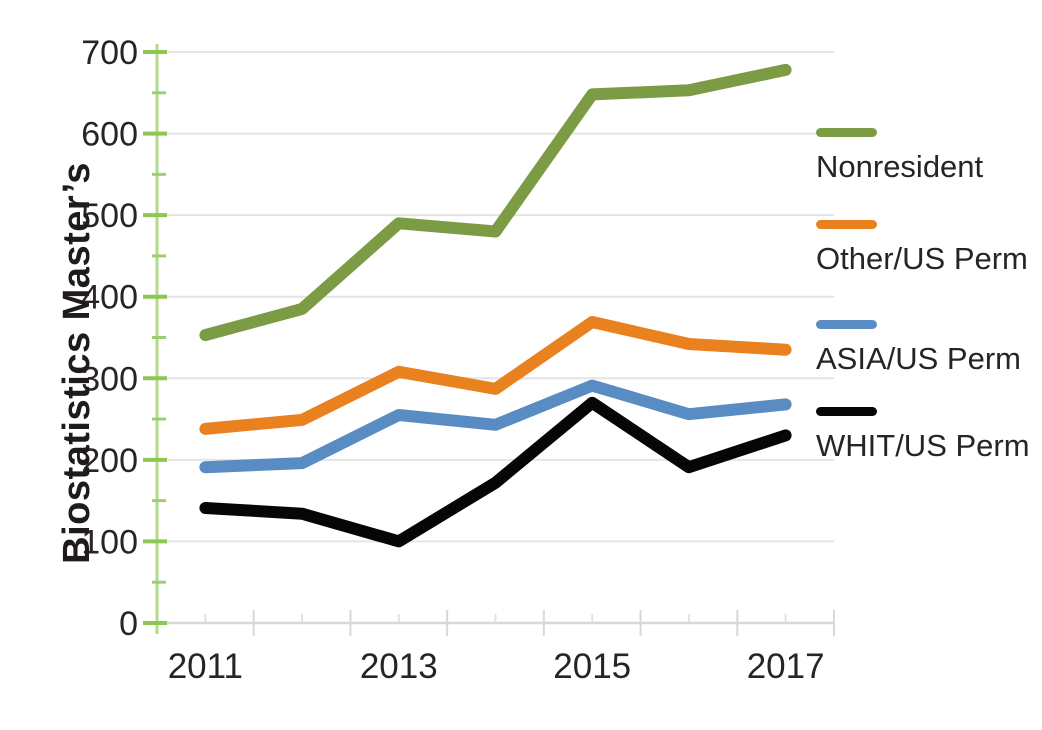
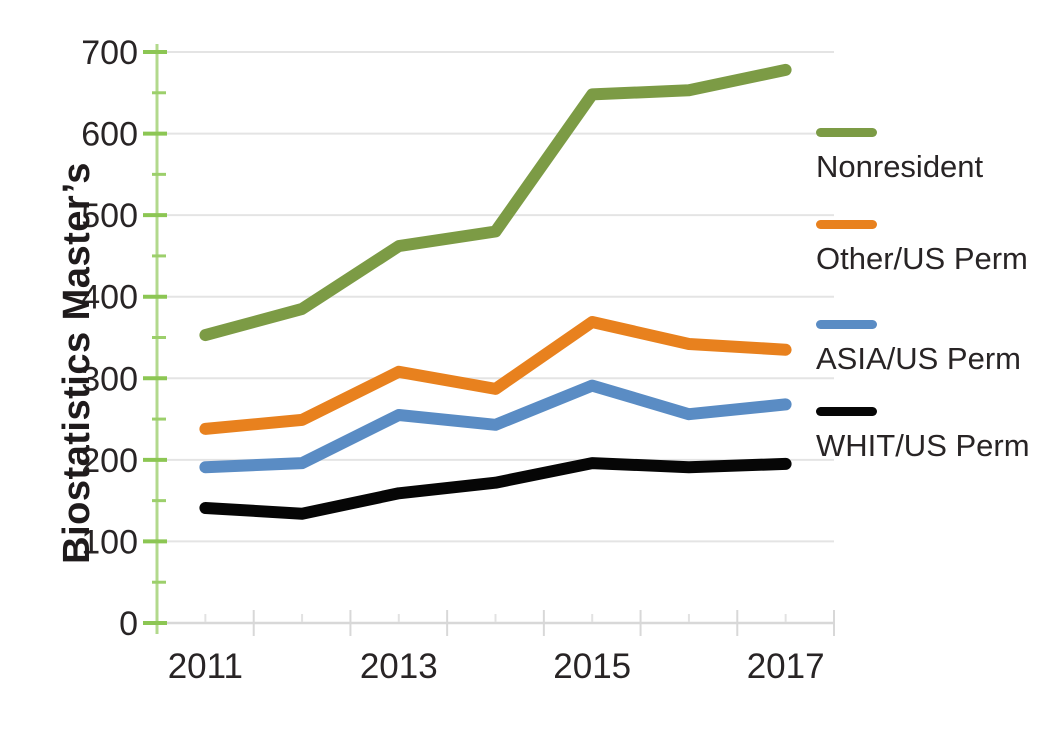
Nonresident/2013: 490 -> 460
WHIT/US Perm/2013: 100 -> 160
WHIT/US Perm/2015: 270 -> 200
WHIT/US Perm/2017: 230 -> 200
